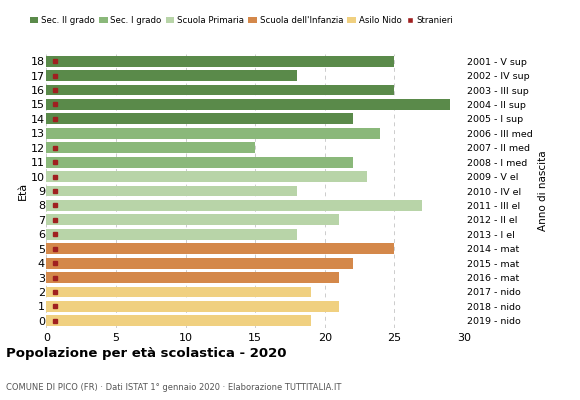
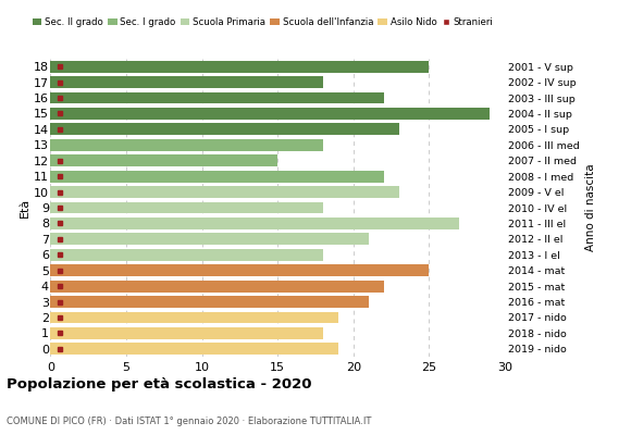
16: 25 -> 22
14: 22 -> 23
13: 24 -> 18
1: 21 -> 18
